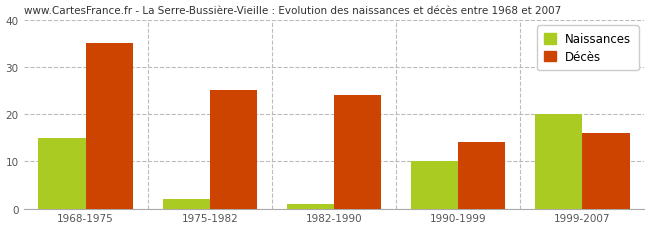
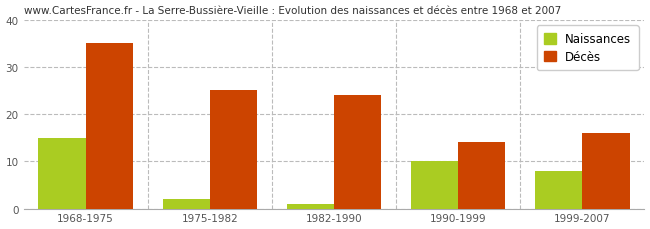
Naissances/1999-2007: 20 -> 8
